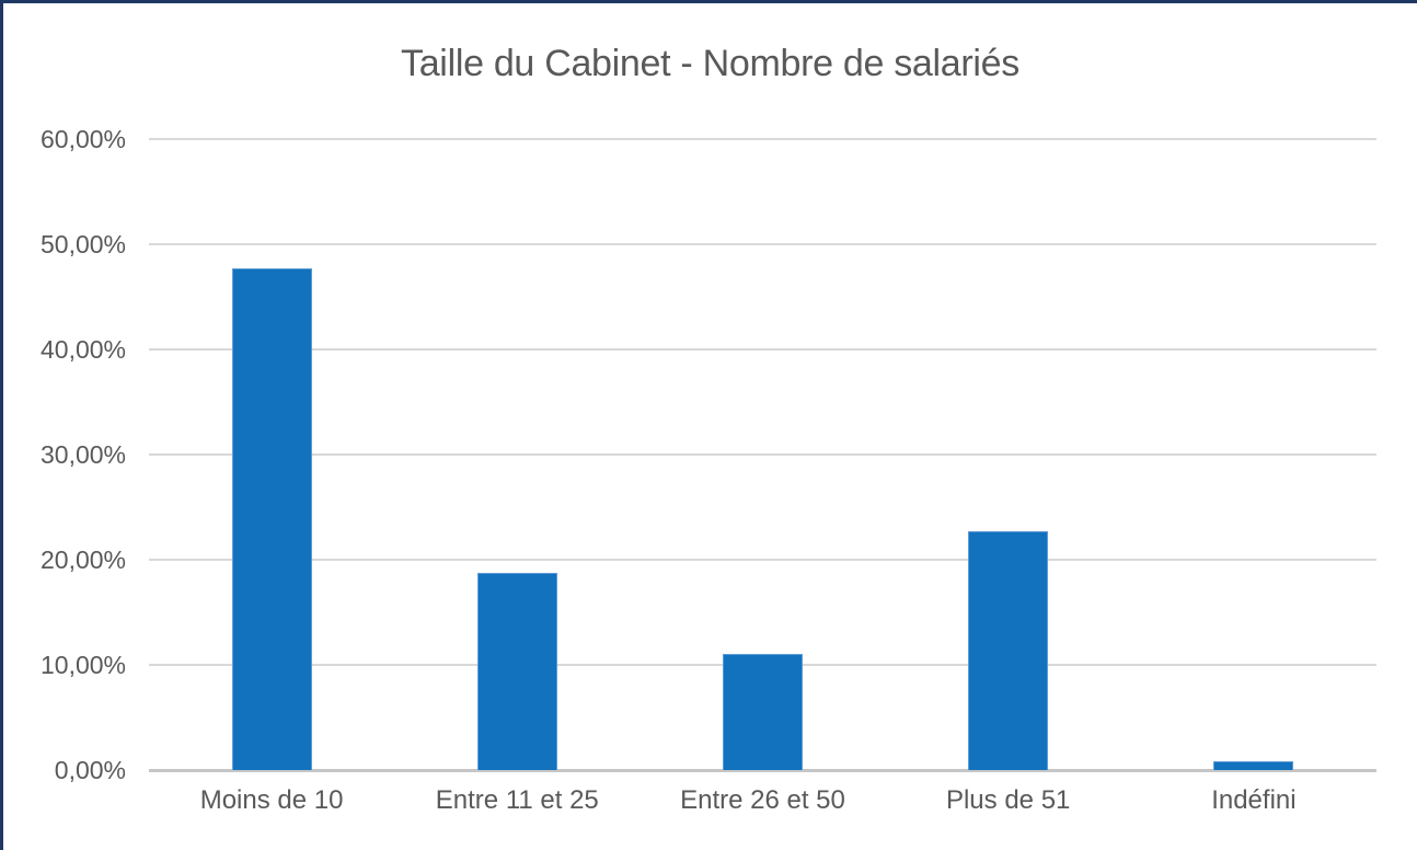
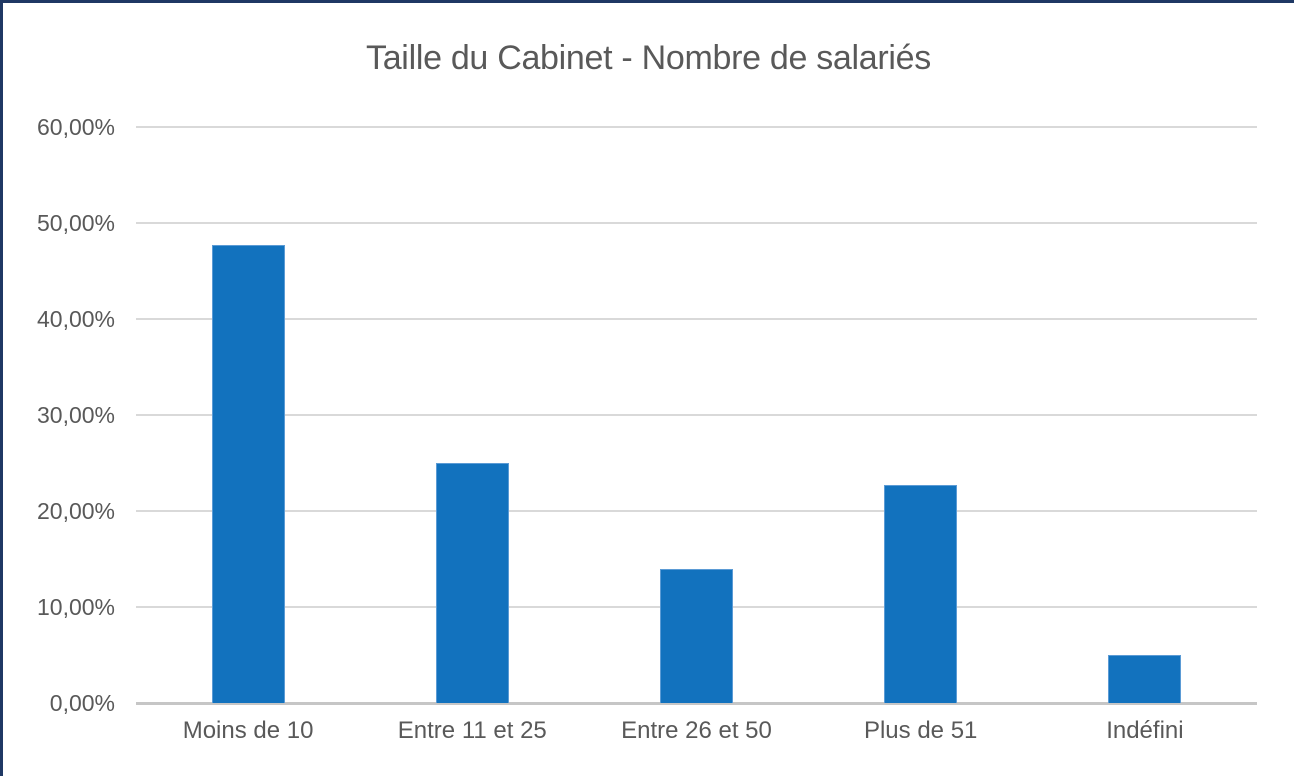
Entre 11 et 25: 19% -> 25%
Entre 26 et 50: 11% -> 14%
Indéfini: 1% -> 5%
